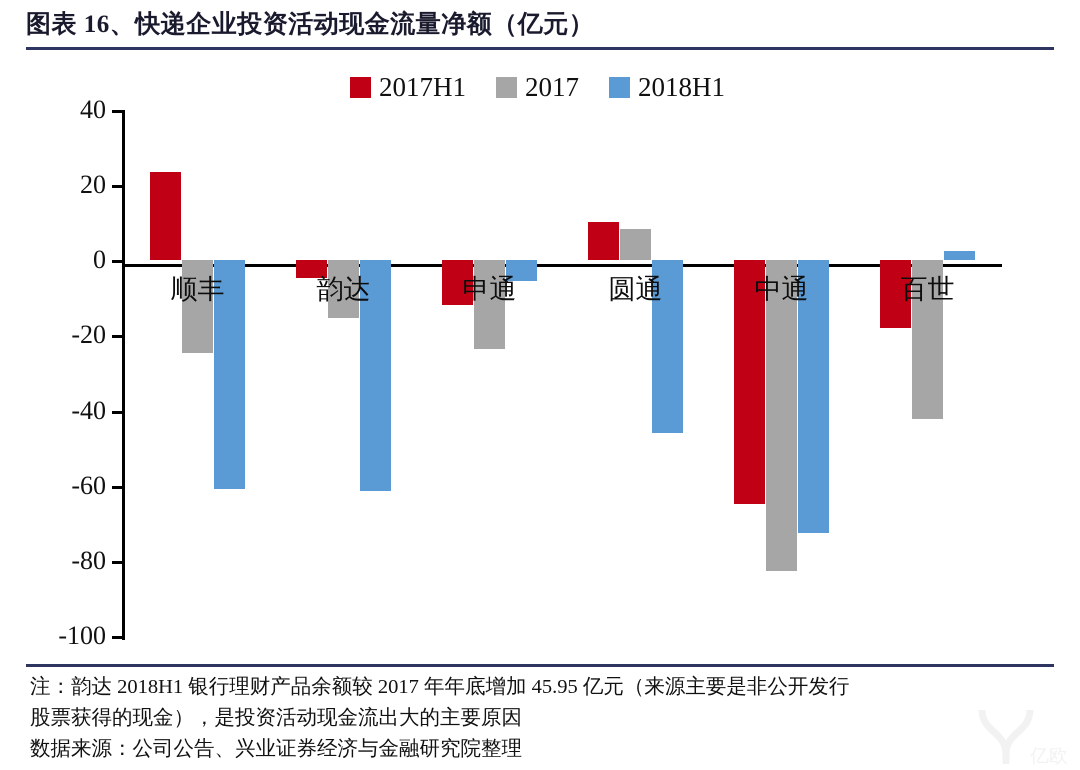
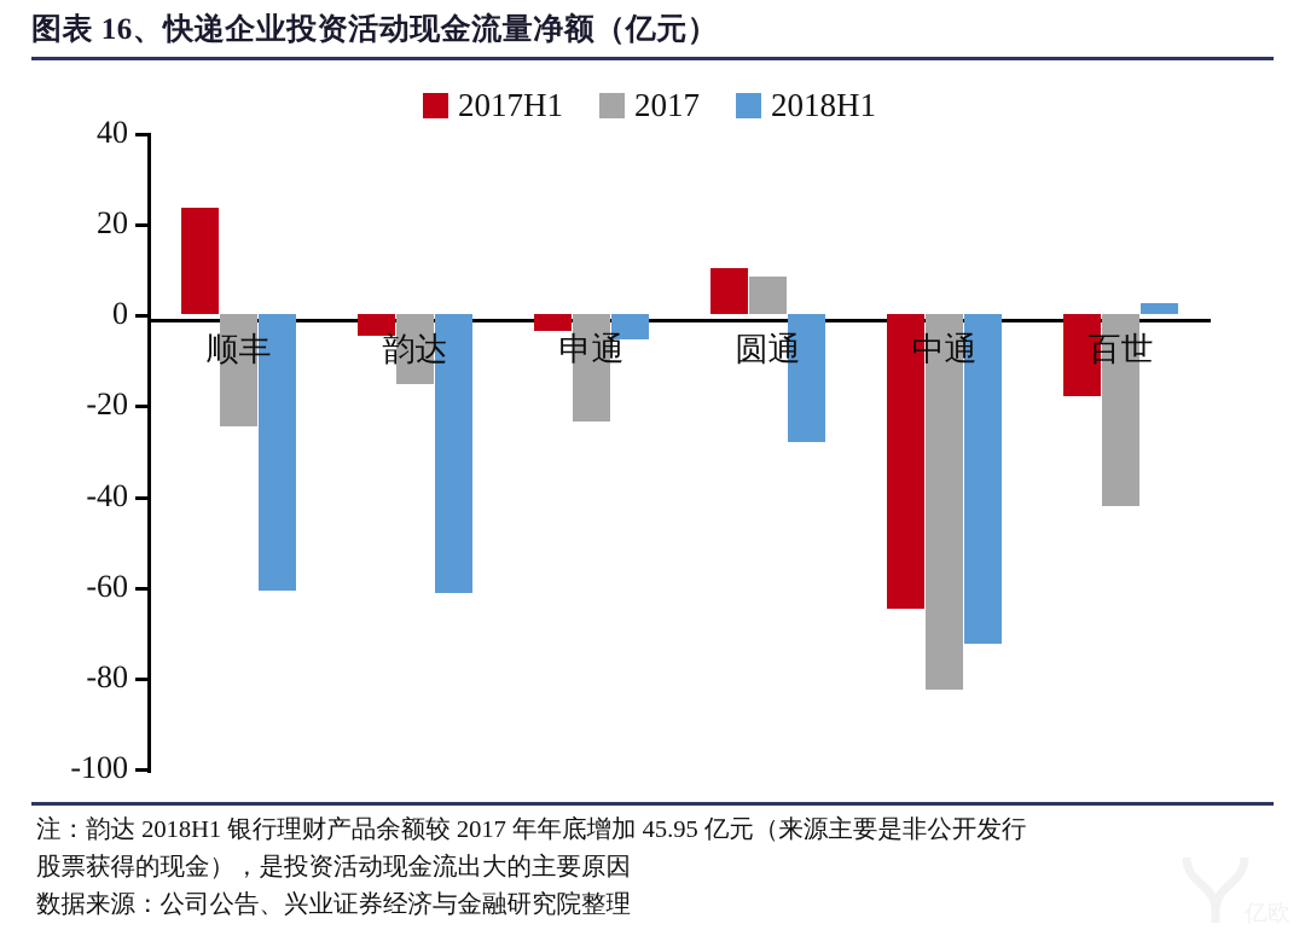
2017H1/申通: -12 -> -4
2018H1/圆通: -46 -> -28
